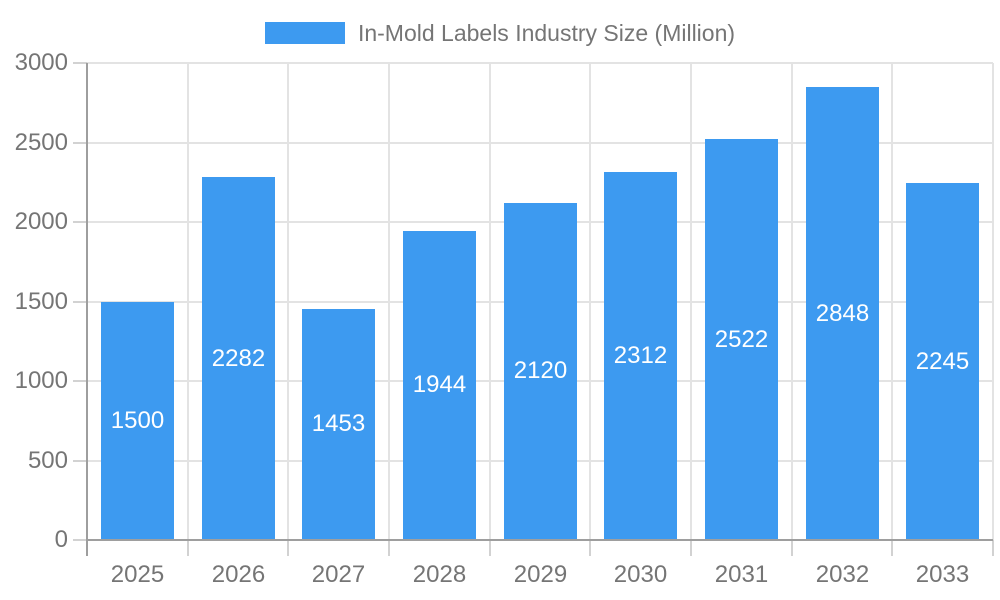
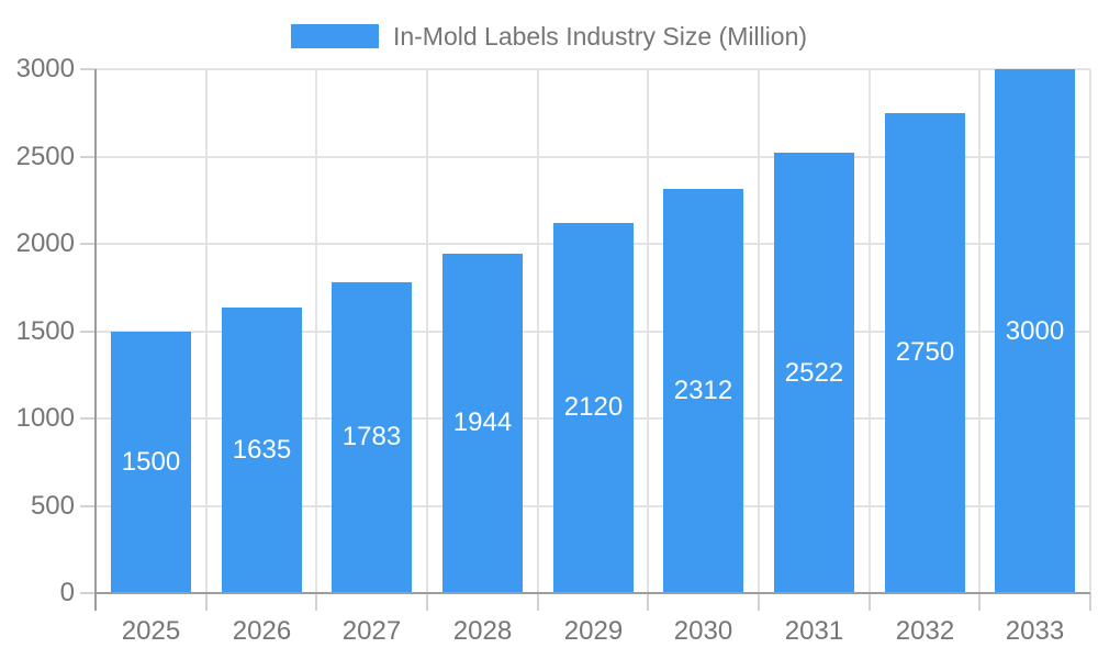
2026: 2282 -> 1635
2027: 1453 -> 1783
2032: 2848 -> 2750
2033: 2245 -> 3000
